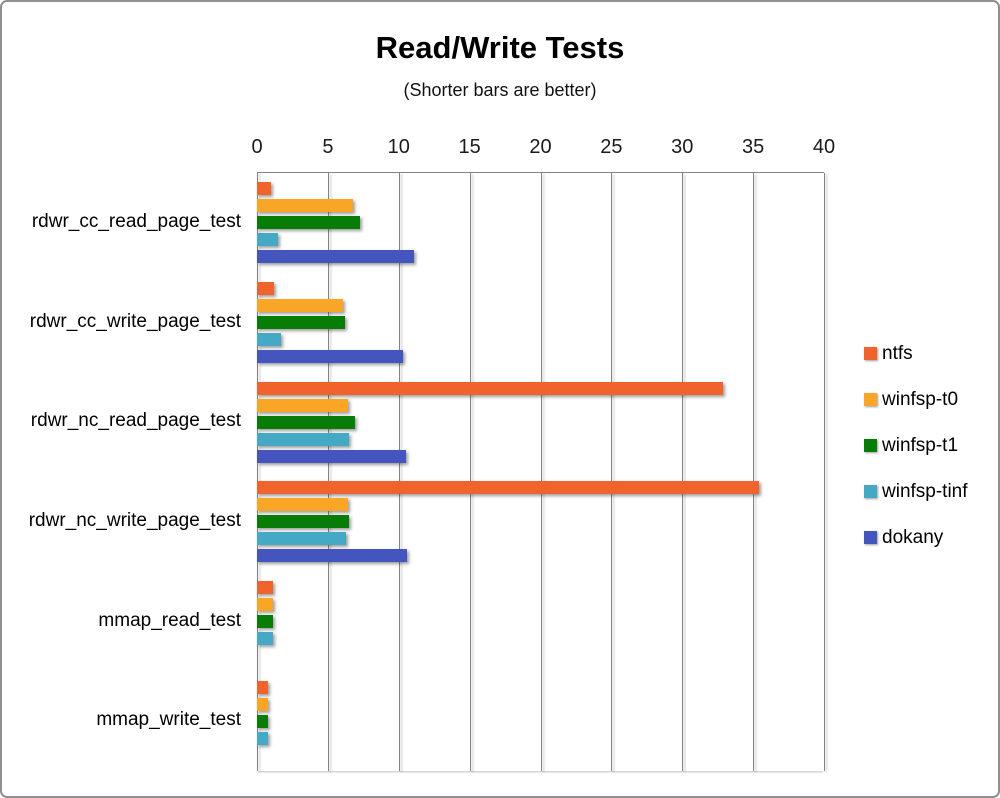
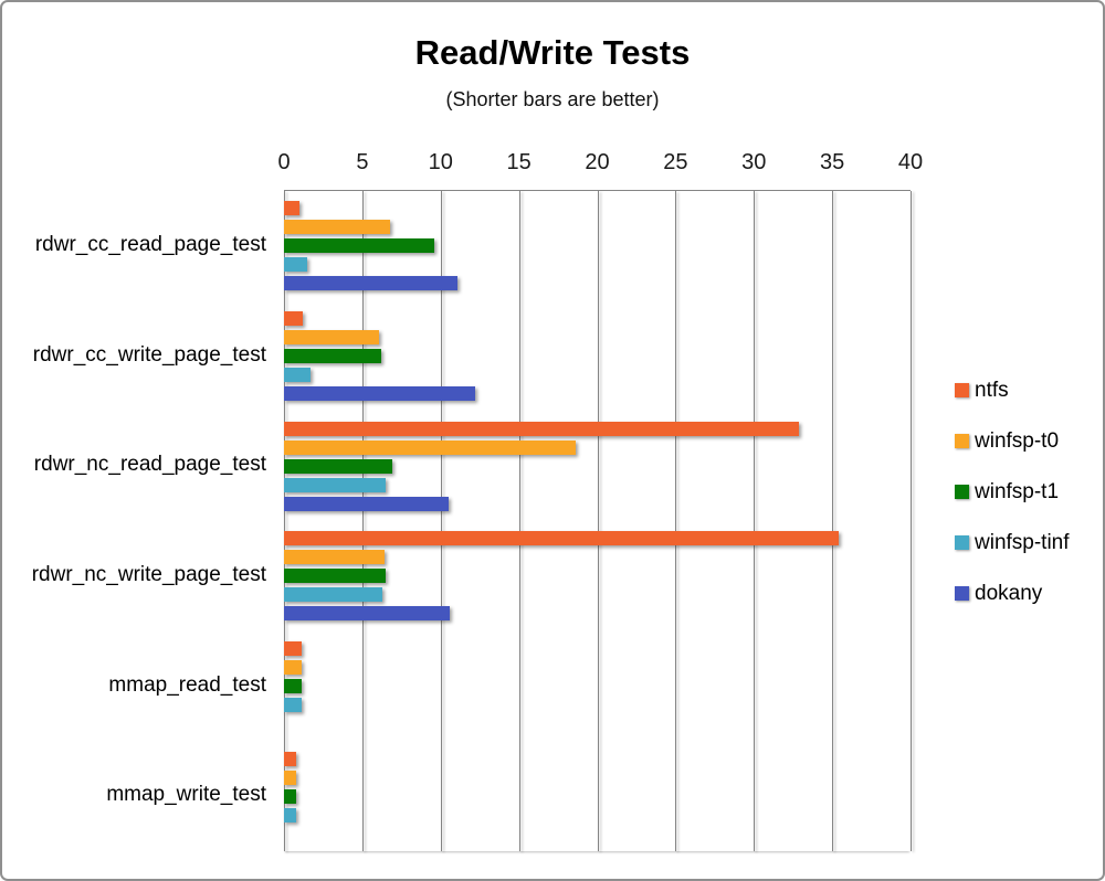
winfsp-t1/rdwr_cc_read_page_test: 7.3 -> 9.6
dokany/rdwr_cc_write_page_test: 10.3 -> 12.2
winfsp-t0/rdwr_nc_read_page_test: 6.4 -> 18.6
